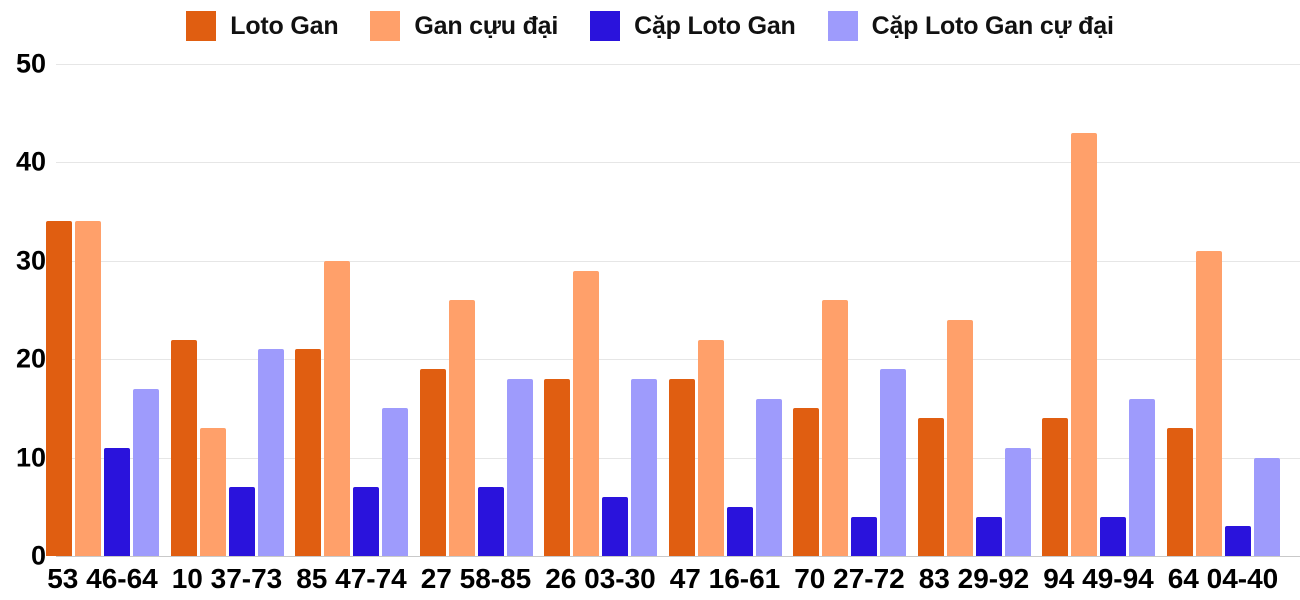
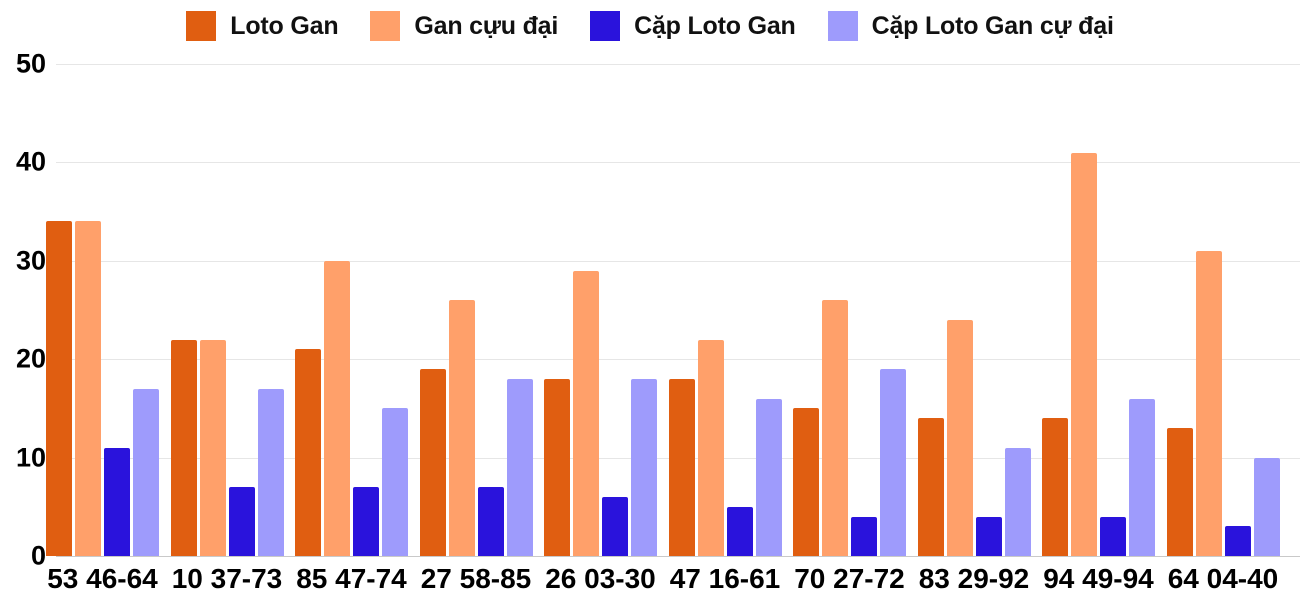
Gan cựu đại/10 37-73: 13 -> 22
Cặp Loto Gan cự đại/10 37-73: 21 -> 17
Gan cựu đại/94 49-94: 43 -> 41
